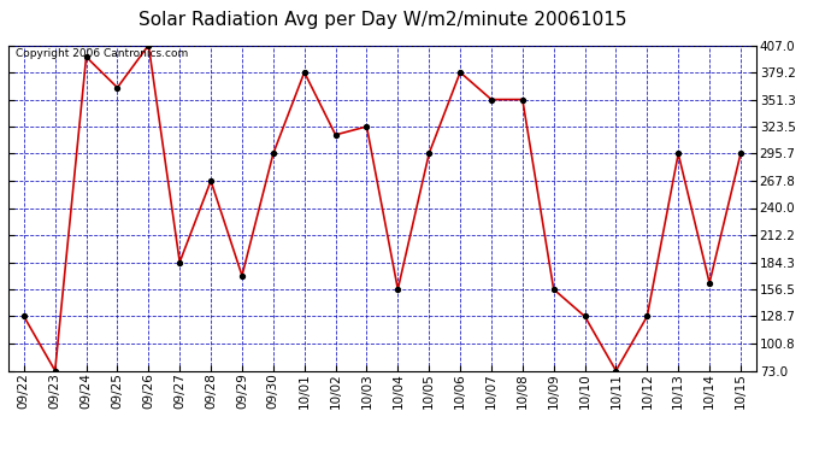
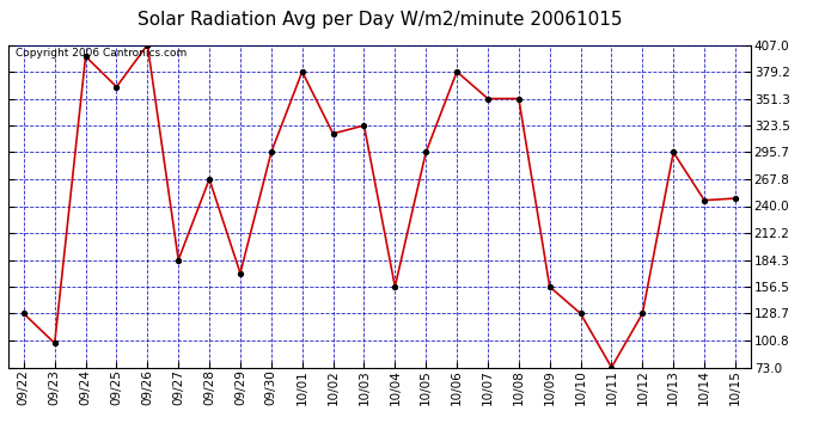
09/23: 73 -> 98
10/14: 163 -> 246
10/15: 296 -> 248
